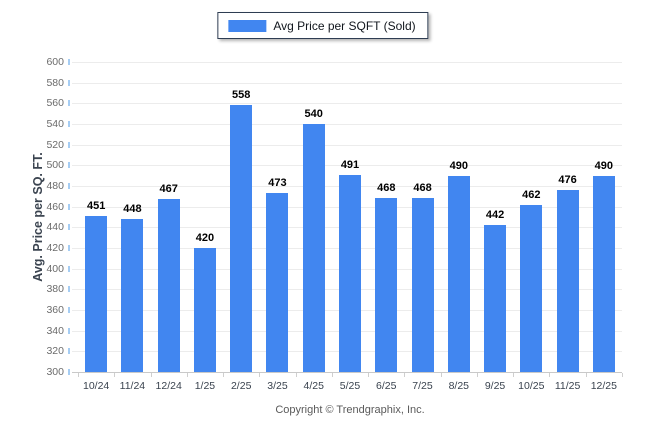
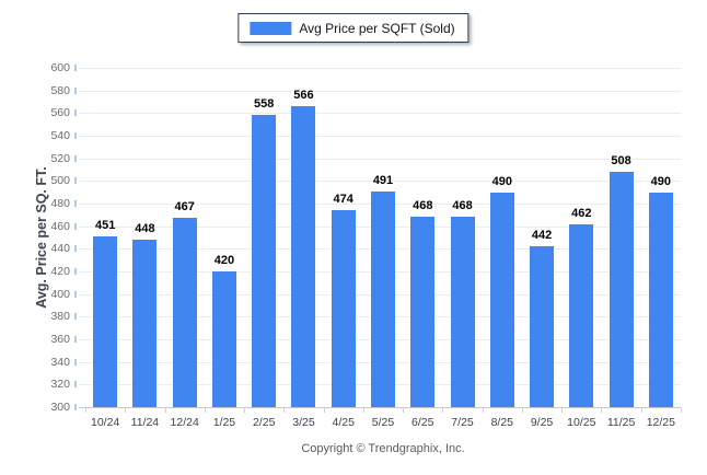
3/25: 473 -> 566
4/25: 540 -> 474
11/25: 476 -> 508
